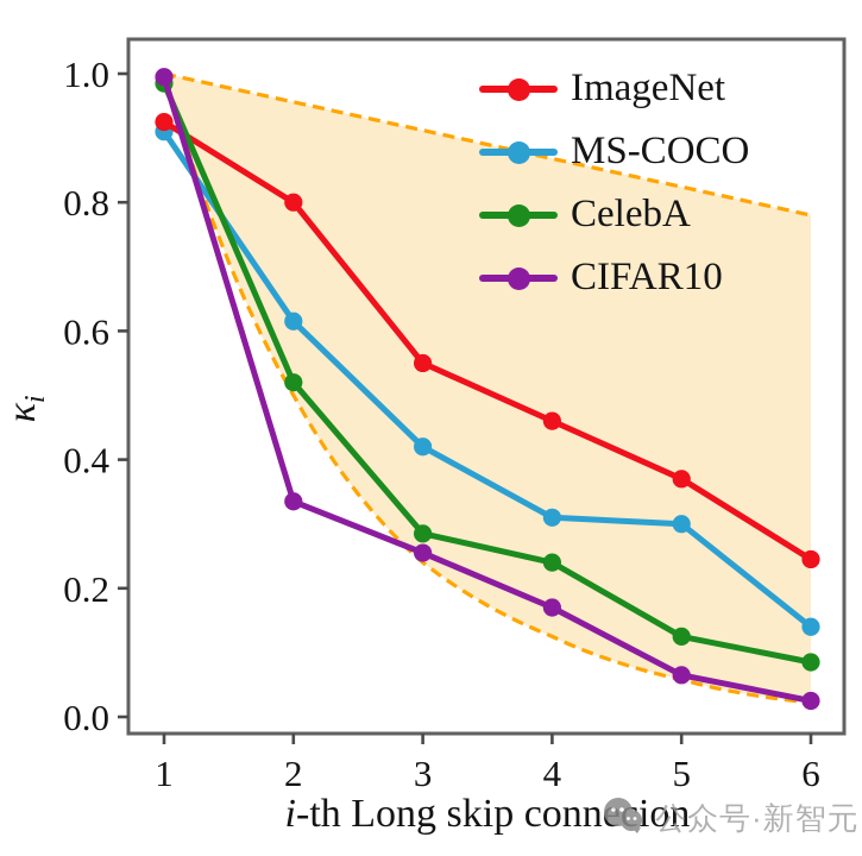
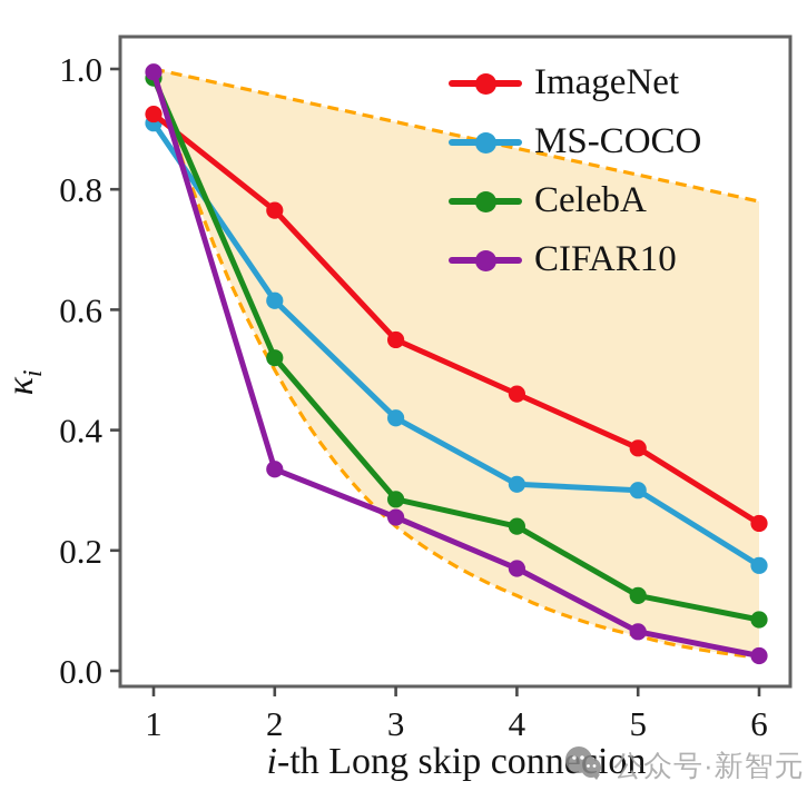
ImageNet/2: 0.80 -> 0.77
MS-COCO/6: 0.14 -> 0.17
